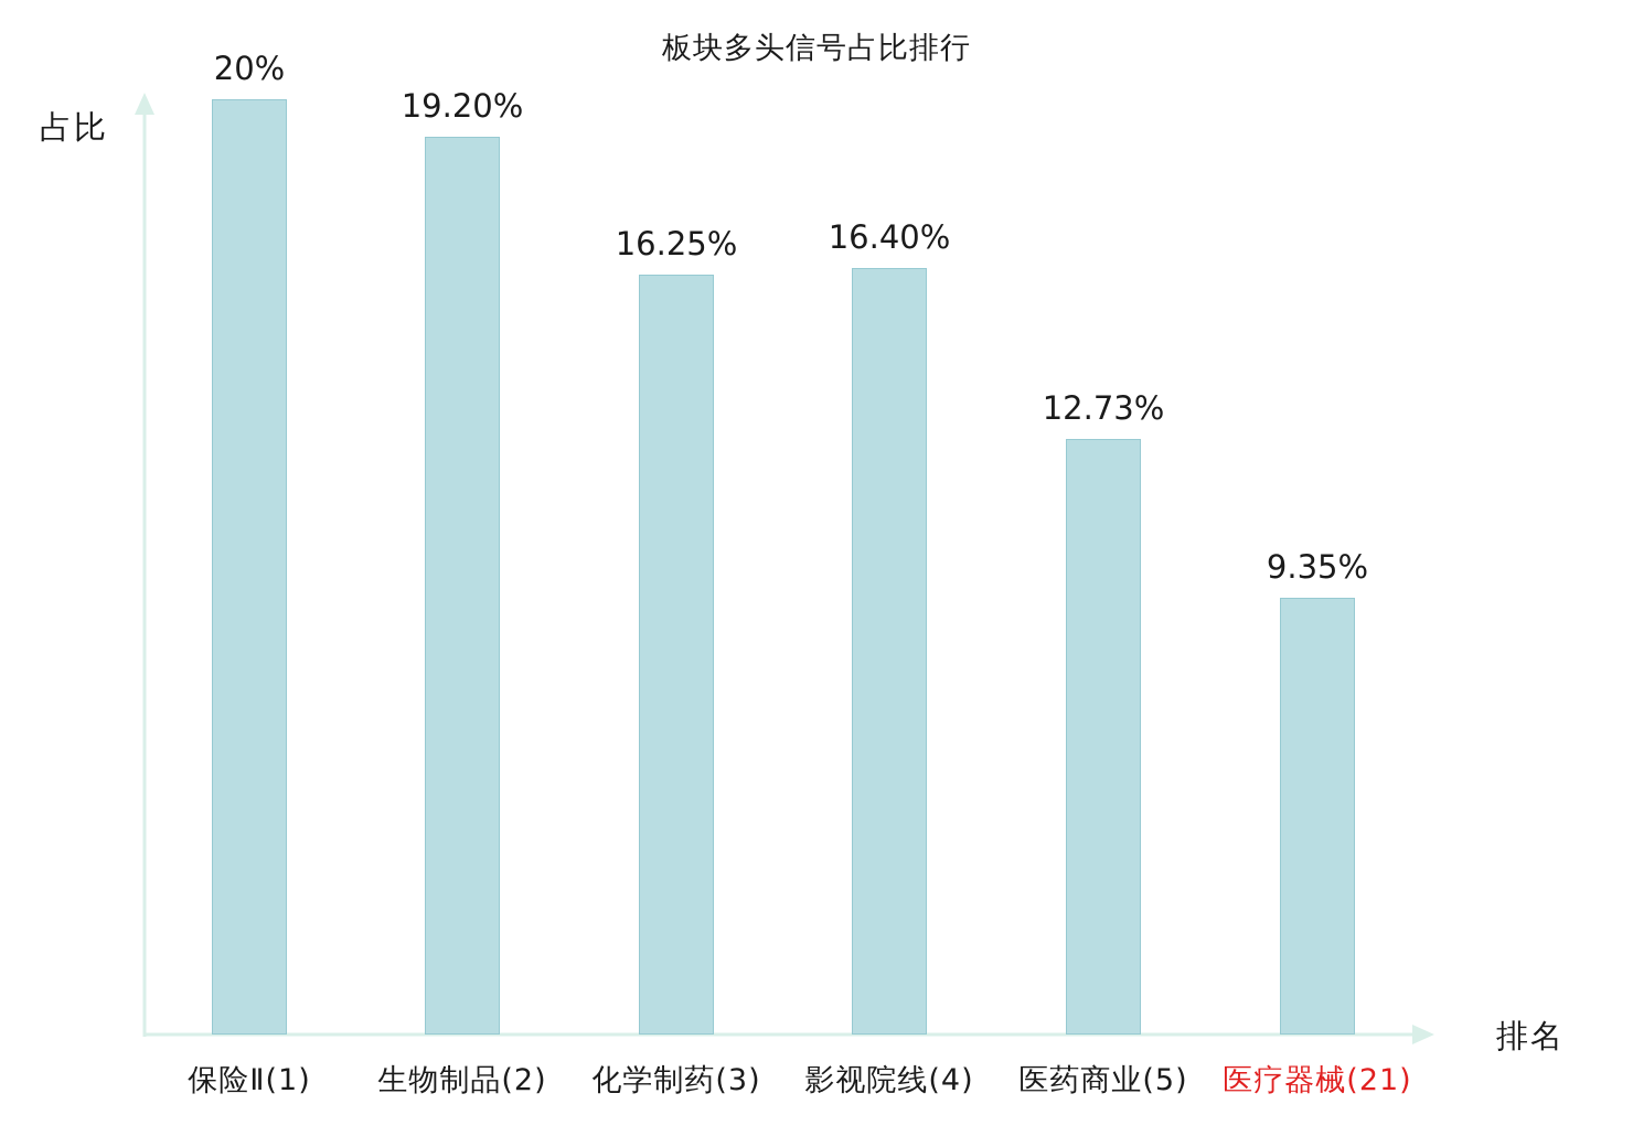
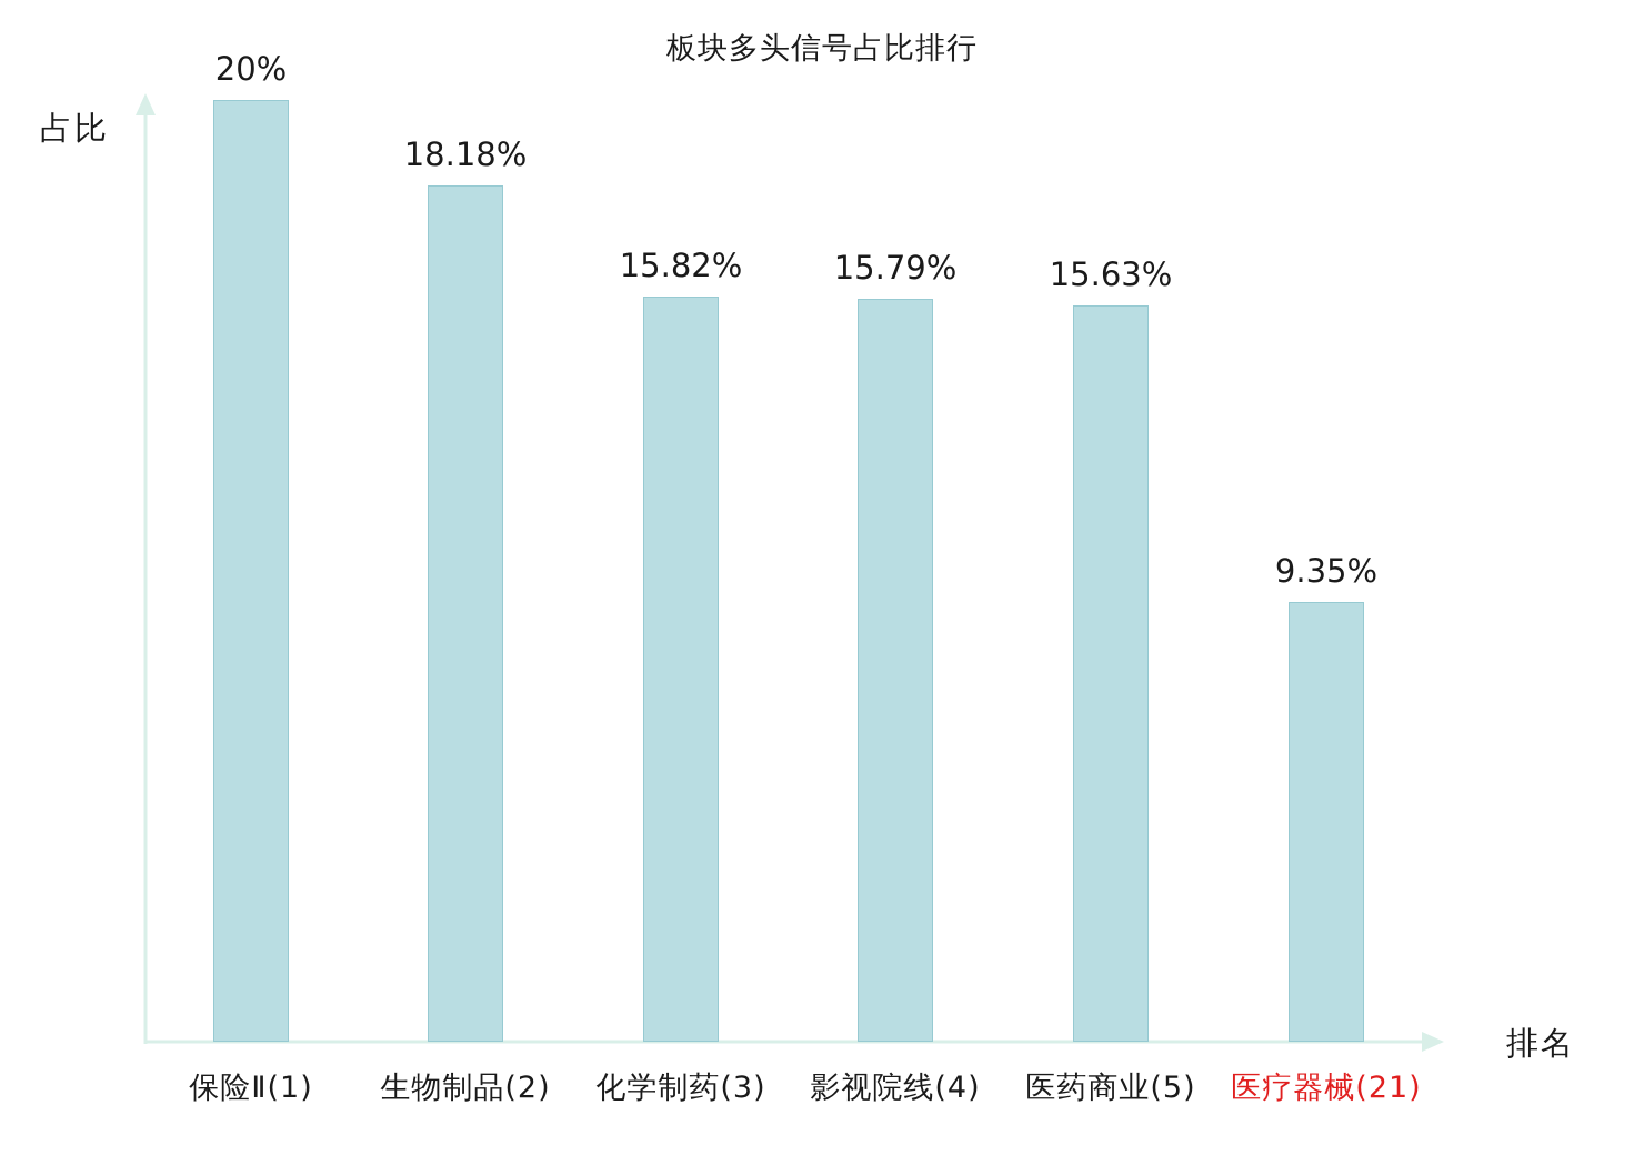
生物制品(2): 19.20% -> 18.18%
化学制药(3): 16.25% -> 15.82%
影视院线(4): 16.40% -> 15.79%
医药商业(5): 12.73% -> 15.63%
